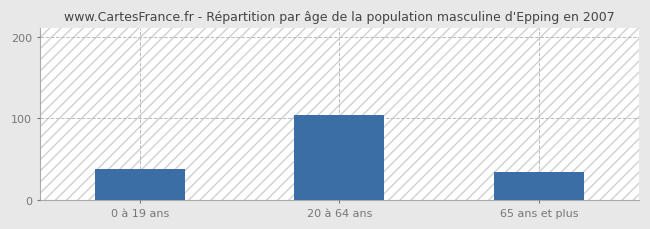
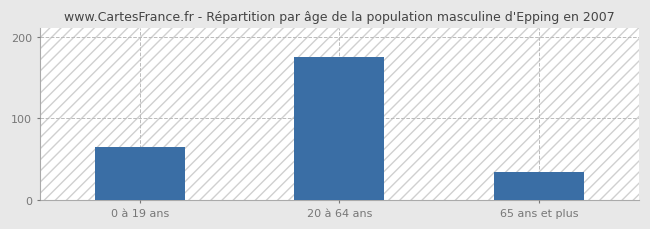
0 à 19 ans: 38 -> 65
20 à 64 ans: 104 -> 175
